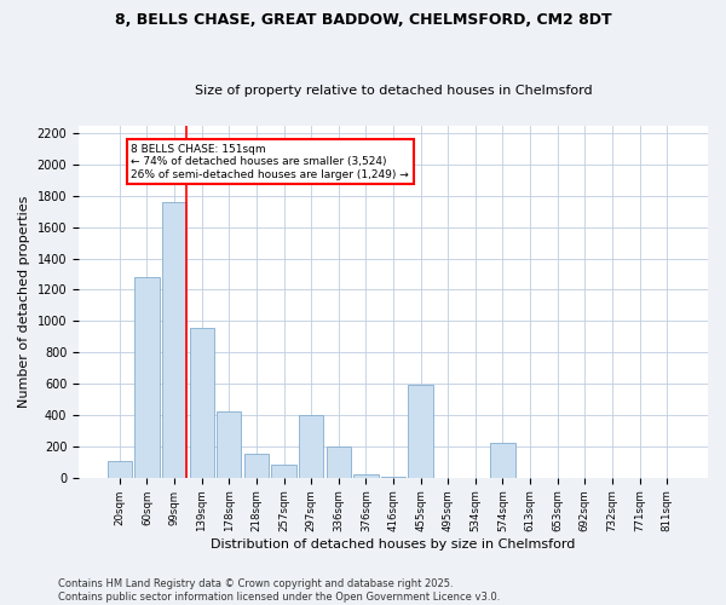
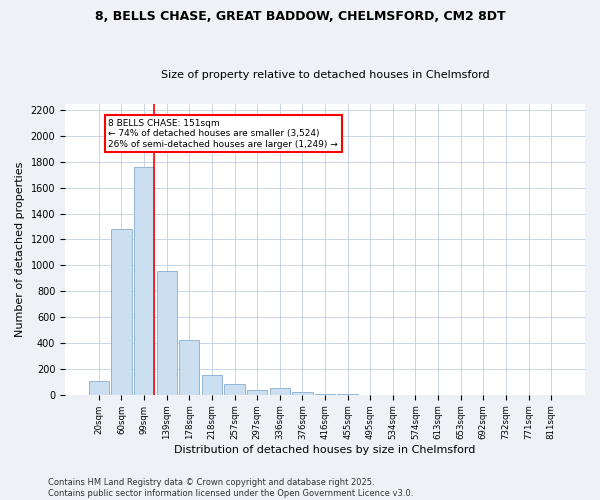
297sqm: 400 -> 40
336sqm: 200 -> 50
455sqm: 590 -> 0
574sqm: 220 -> 0
